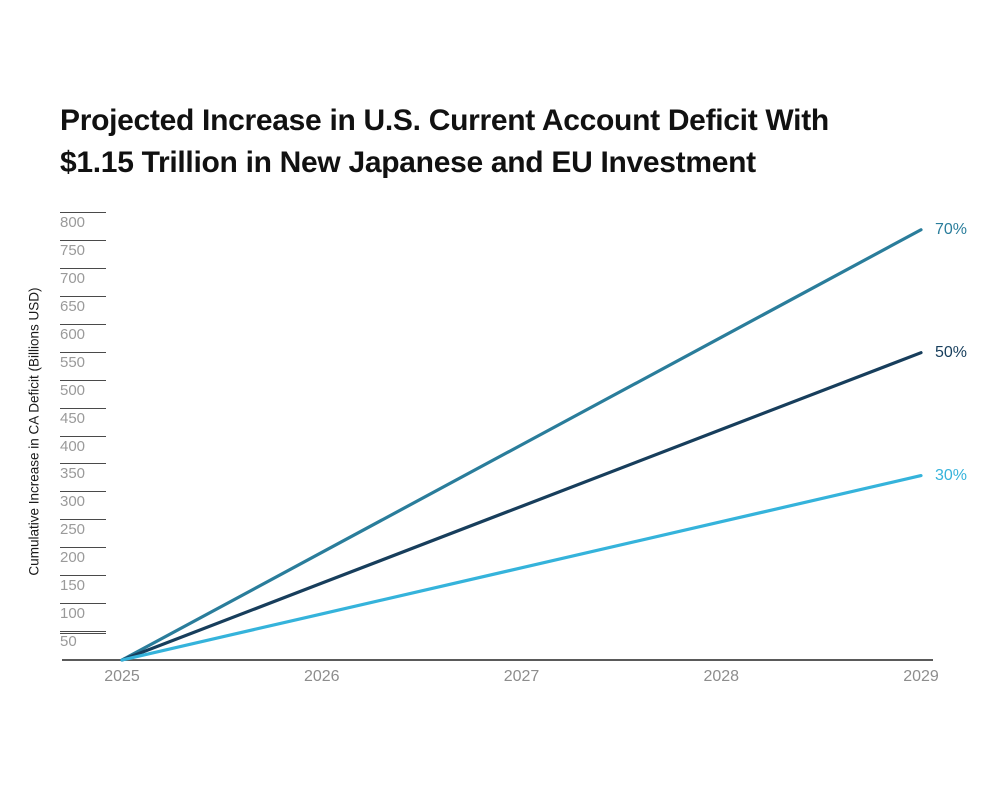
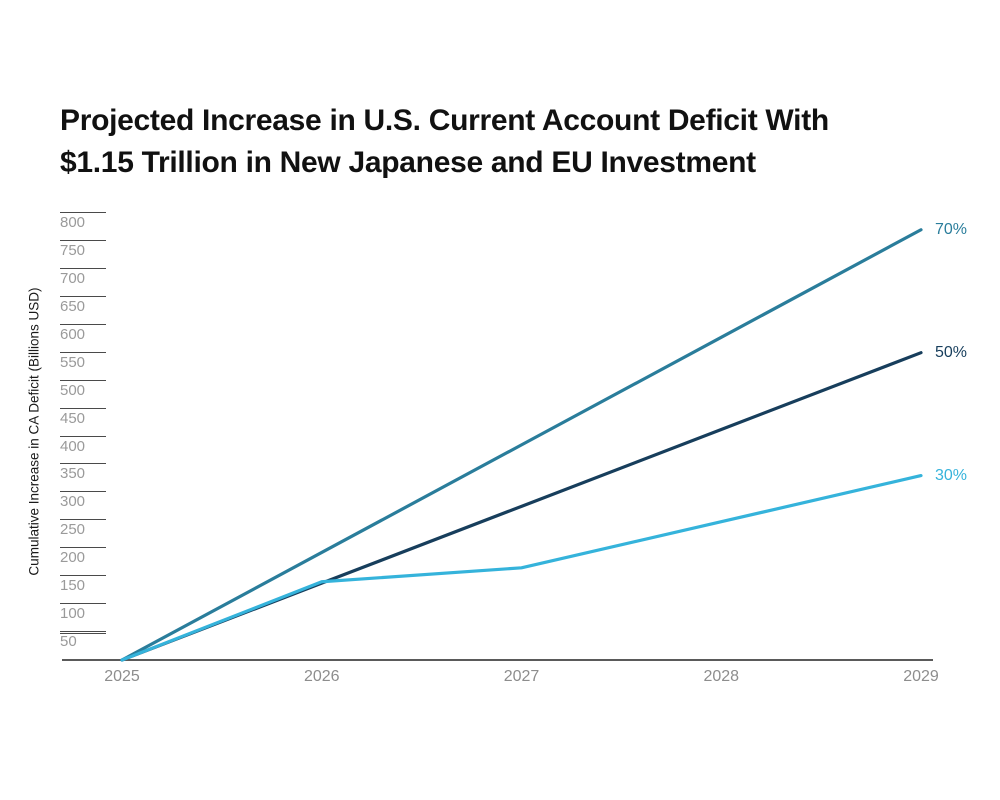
30%/2026: 80 -> 140
